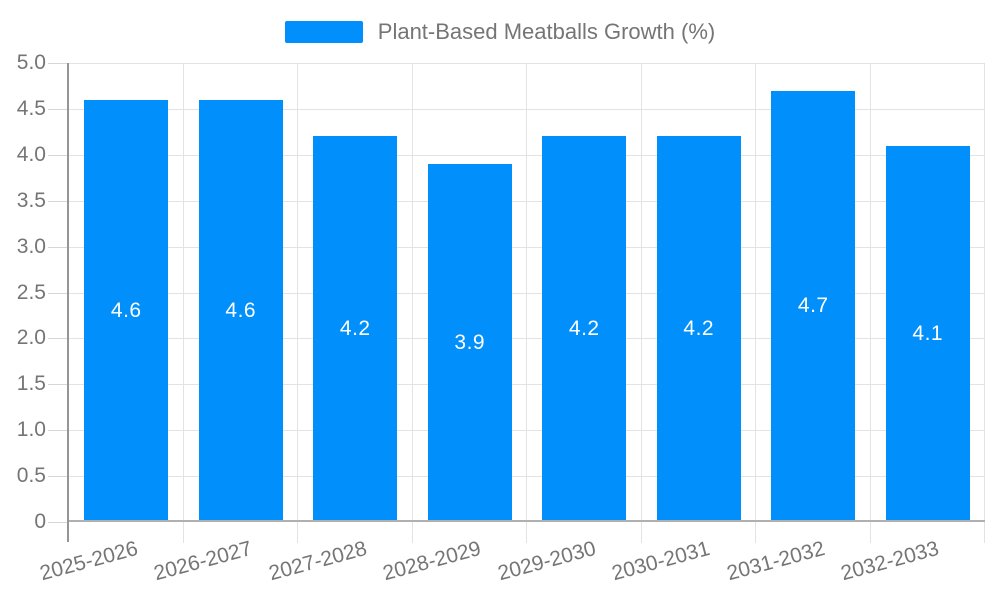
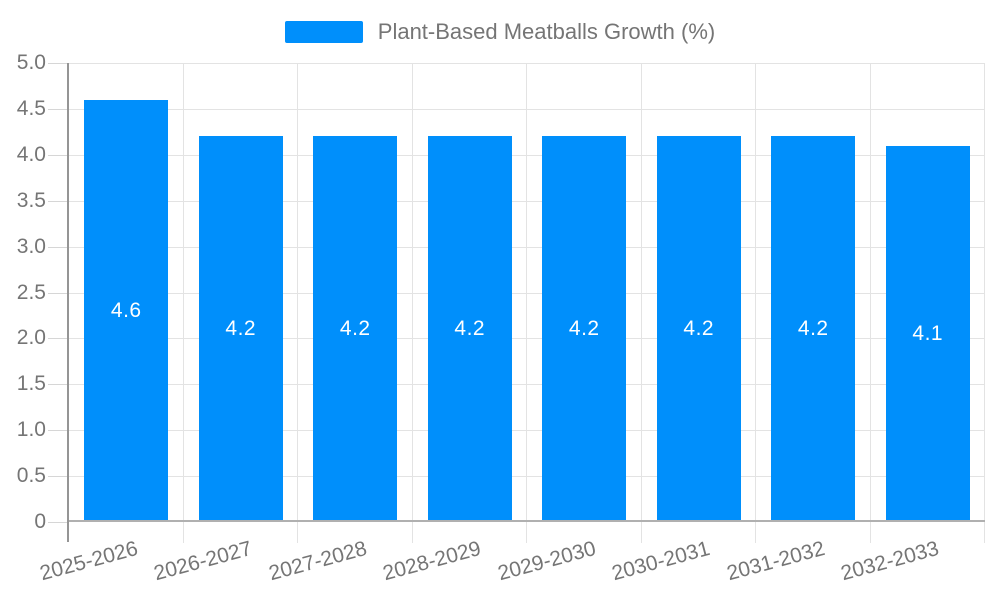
2026-2027: 4.6 -> 4.2
2028-2029: 3.9 -> 4.2
2031-2032: 4.7 -> 4.2
